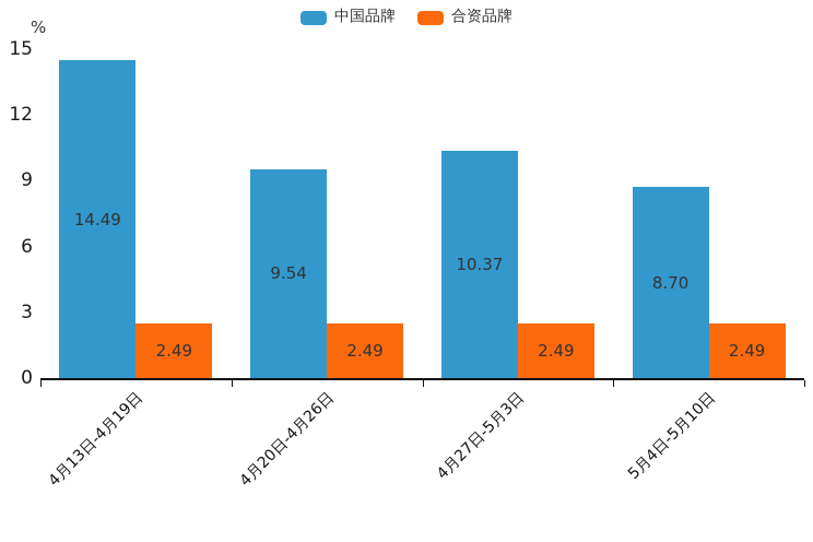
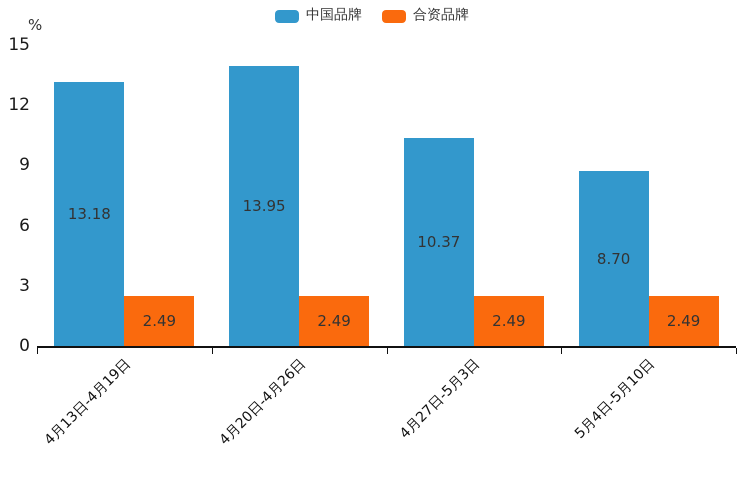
中国品牌/4月13日-4月19日: 14.49 -> 13.18
中国品牌/4月20日-4月26日: 9.54 -> 13.95
